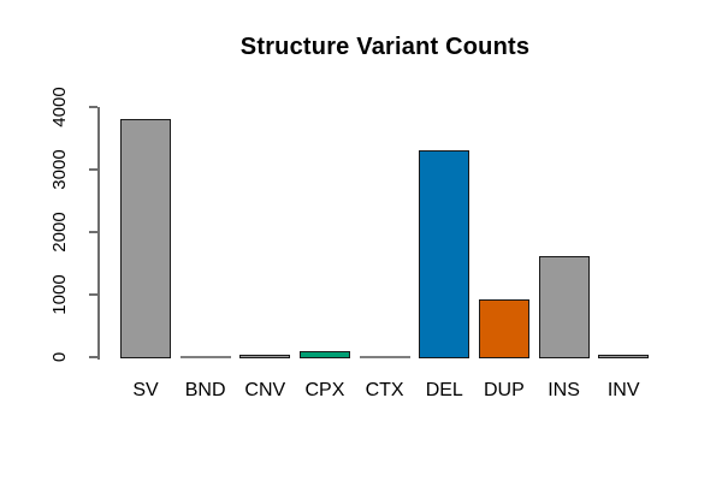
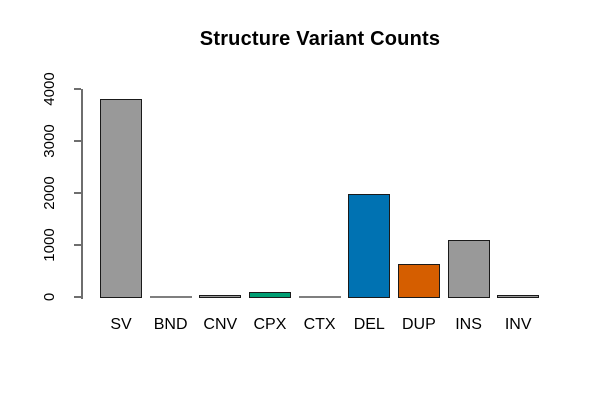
DEL: 3300 -> 2000
DUP: 900 -> 600
INS: 1600 -> 1100
